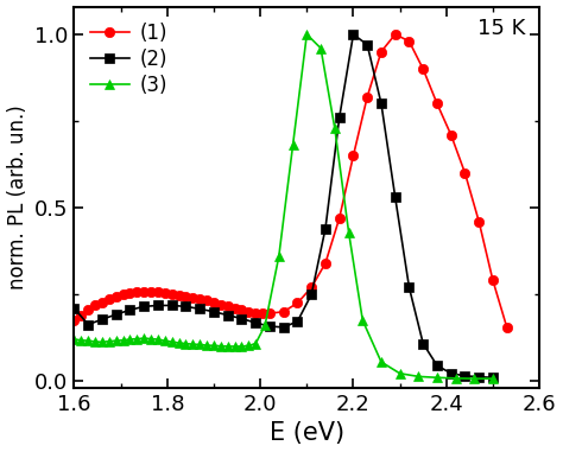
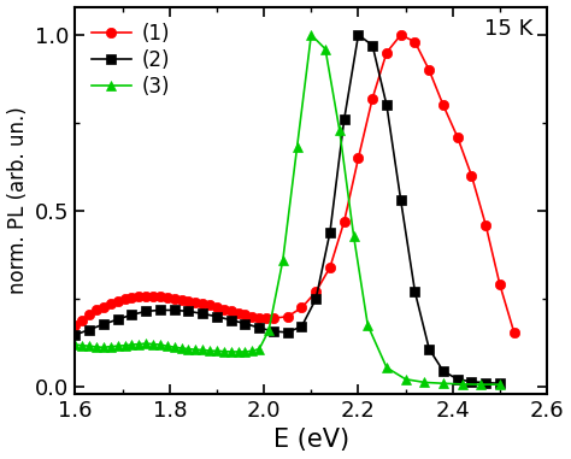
(2)/1.6: 0.210 -> 0.148
